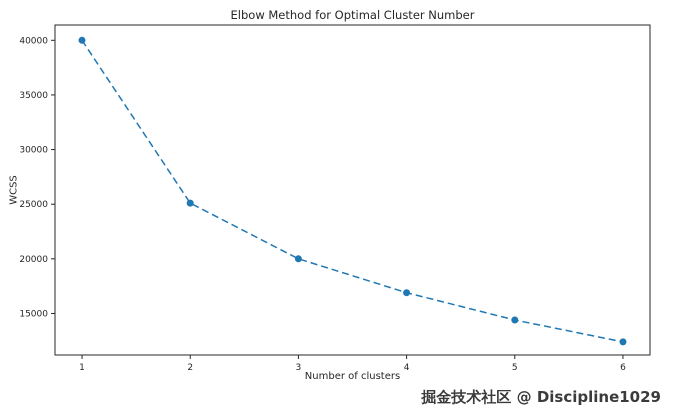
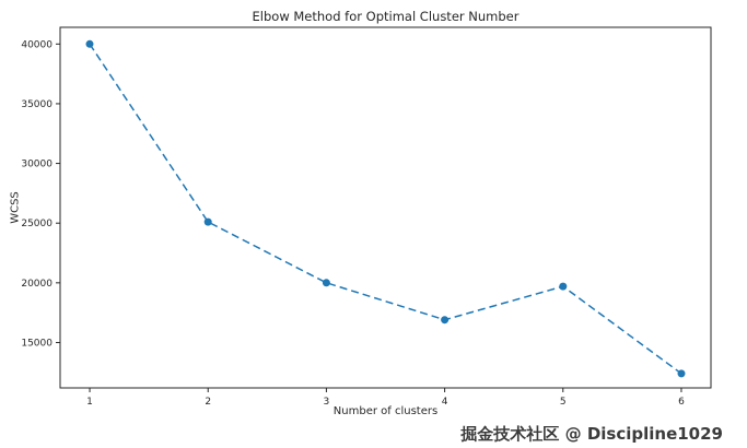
5: 14400 -> 19700
